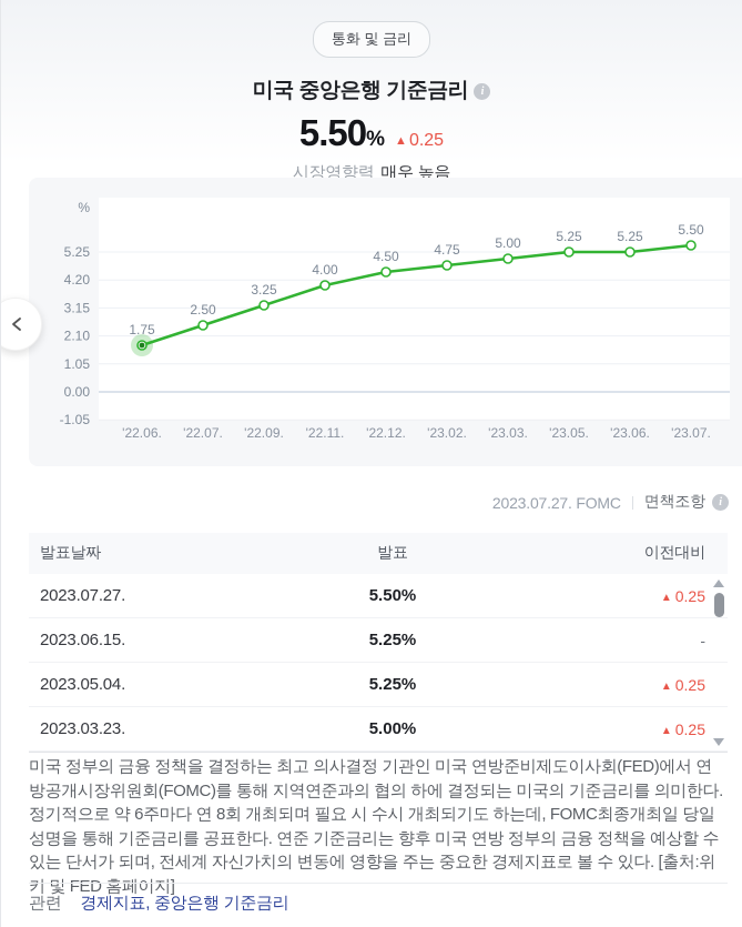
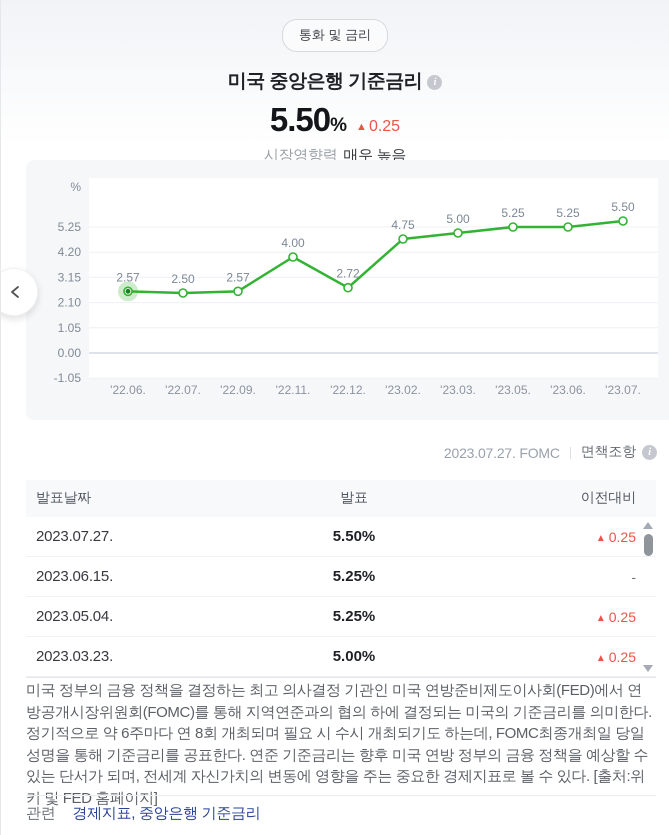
'22.06.: 1.75 -> 2.57
'22.09.: 3.25 -> 2.57
'22.12.: 4.50 -> 2.72
